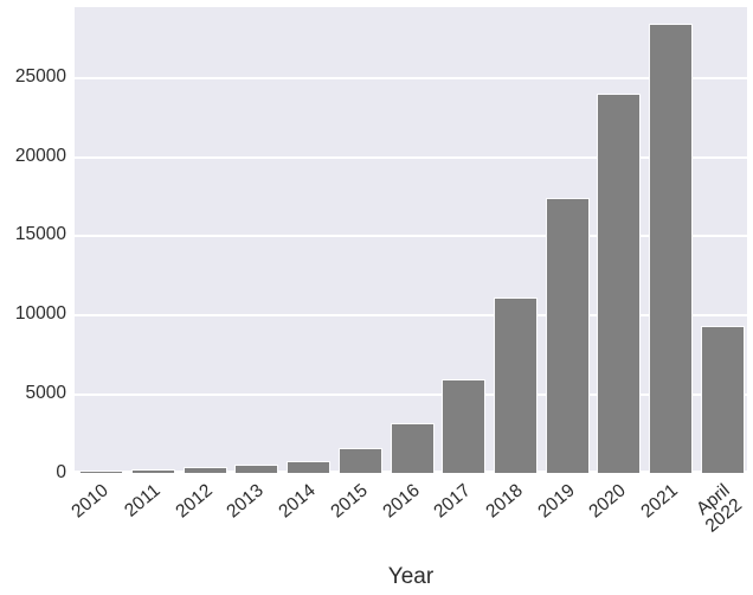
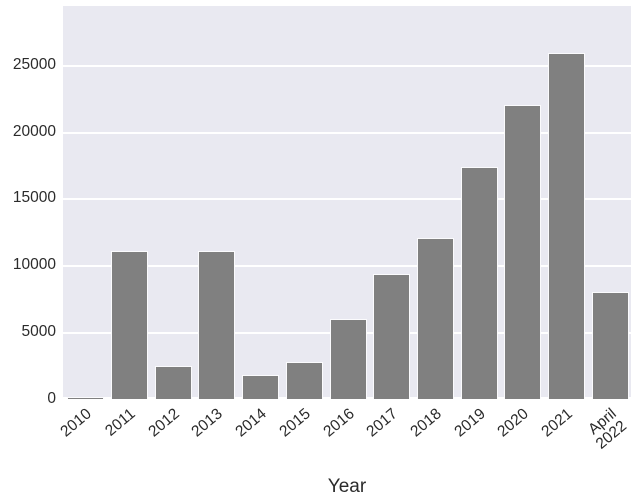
2011: 100 -> 11000
2012: 300 -> 2400
2013: 500 -> 11000
2014: 700 -> 1700
2015: 1500 -> 2700
2016: 3100 -> 5900
2017: 5800 -> 9300
2018: 11000 -> 12000
2020: 23900 -> 21900
2021: 28300 -> 25800
April 2022: 9200 -> 7900
